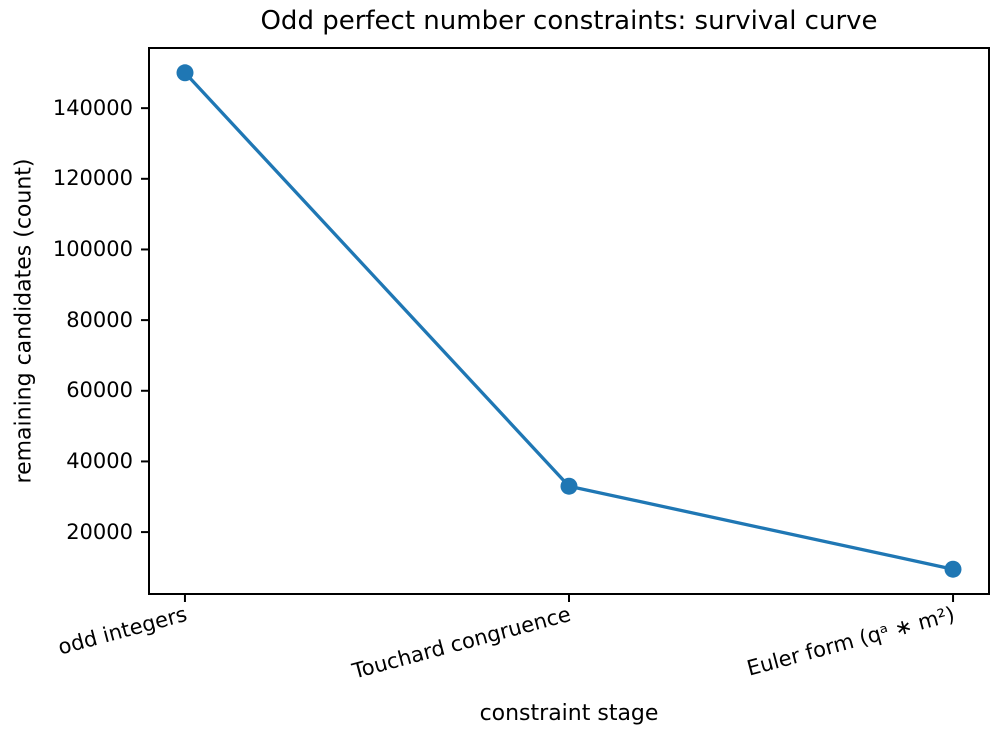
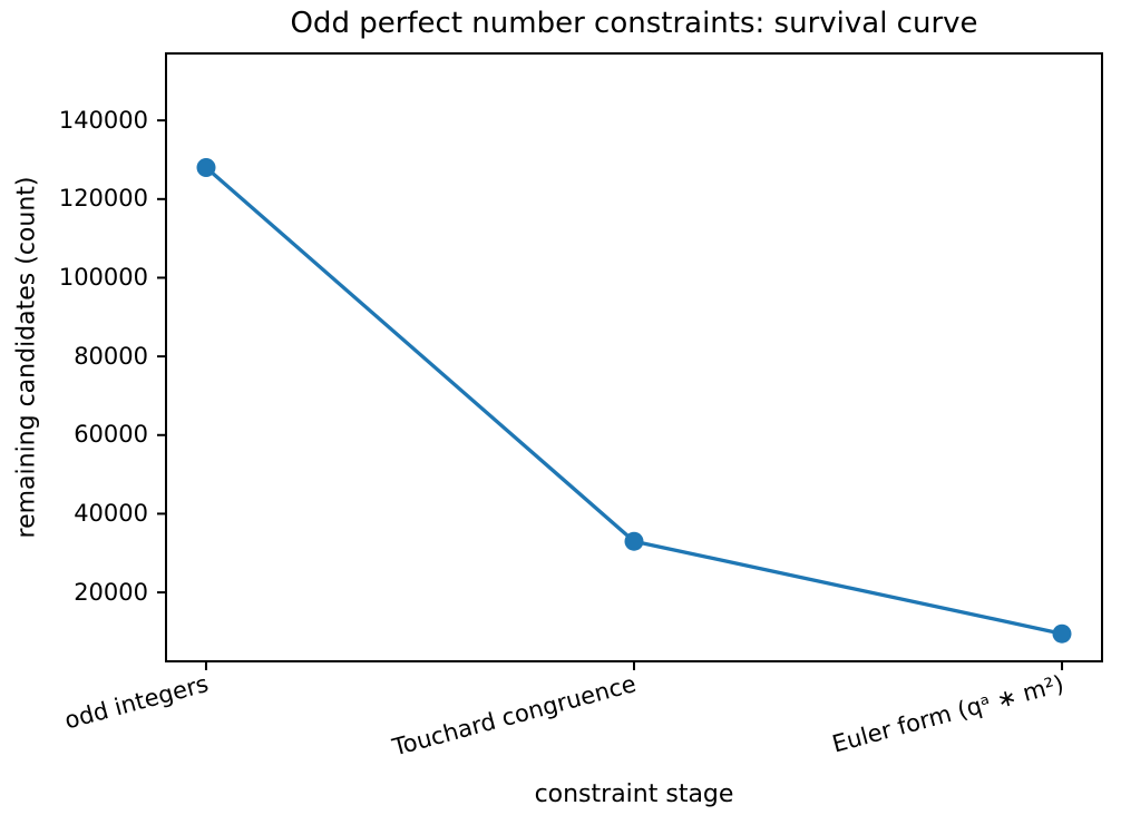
odd integers: 150000 -> 128000
